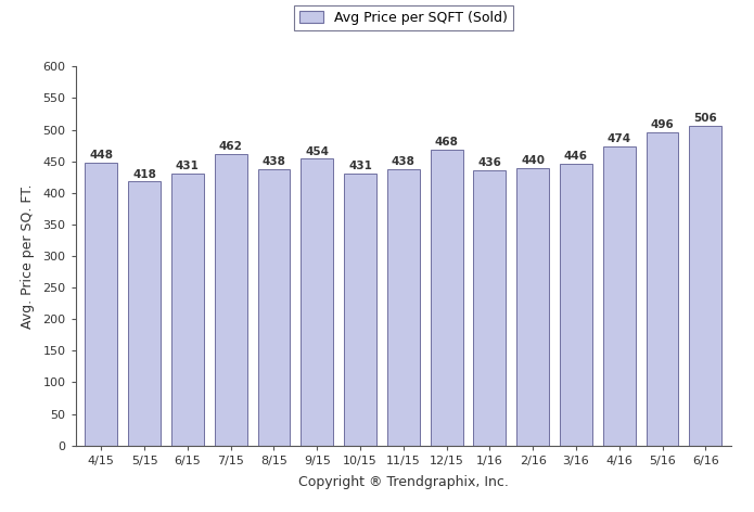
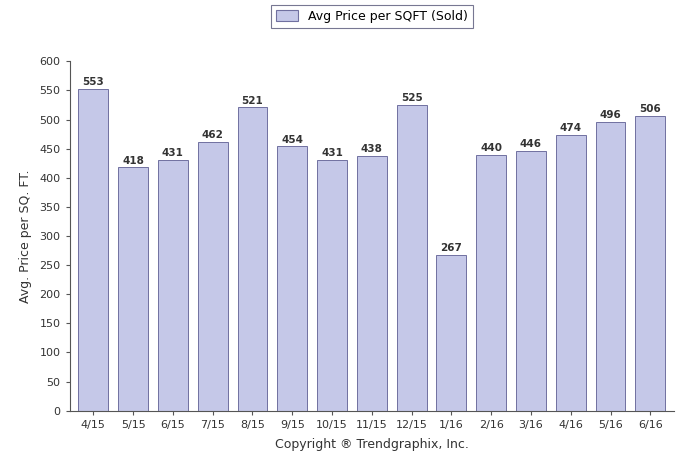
4/15: 448 -> 553
8/15: 438 -> 521
12/15: 468 -> 525
1/16: 436 -> 267
